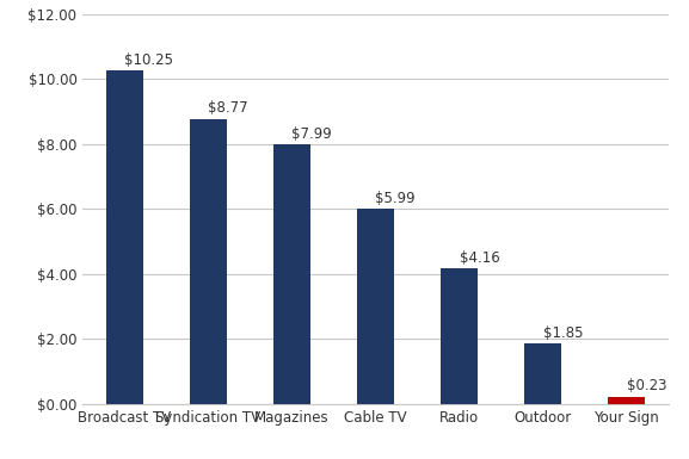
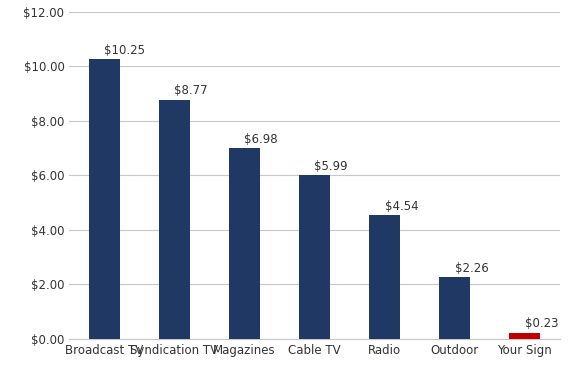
Magazines: $7.99 -> $6.98
Radio: $4.16 -> $4.54
Outdoor: $1.85 -> $2.26
